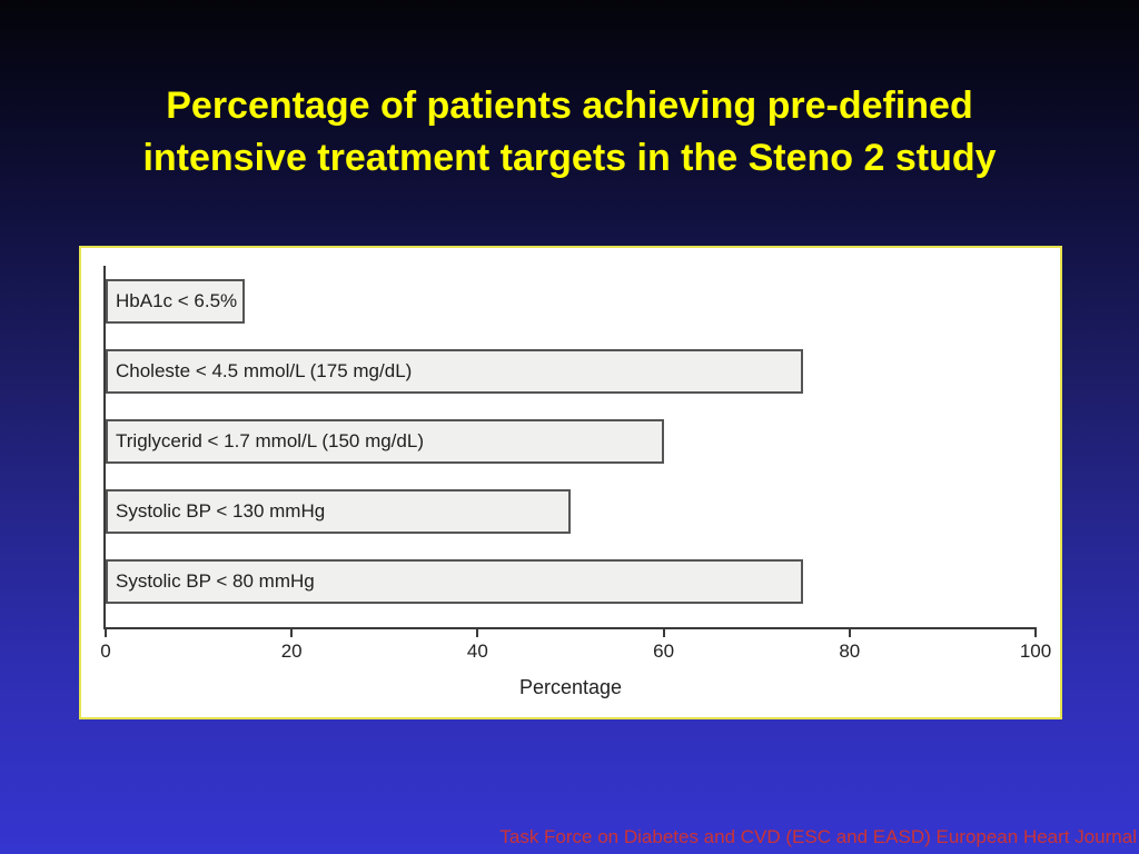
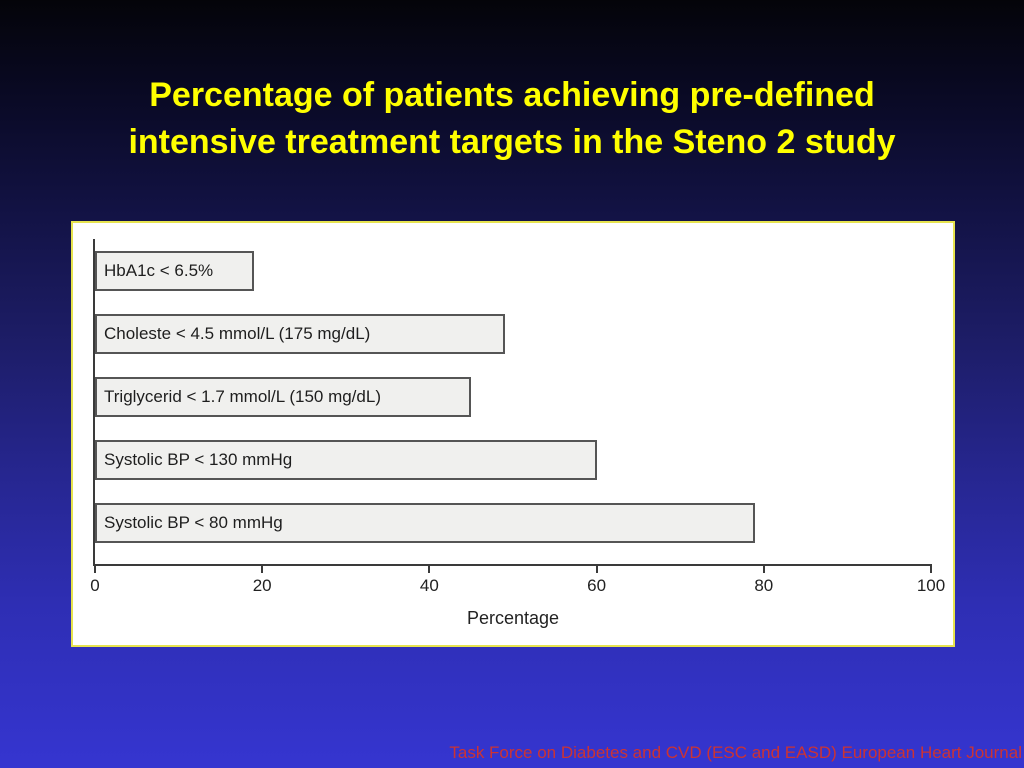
HbA1c < 6.5%: 15 -> 19
Choleste < 4.5 mmol/L (175 mg/dL): 75 -> 49
Triglycerid < 1.7 mmol/L (150 mg/dL): 60 -> 45
Systolic BP < 130 mmHg: 50 -> 60
Systolic BP < 80 mmHg: 75 -> 79
